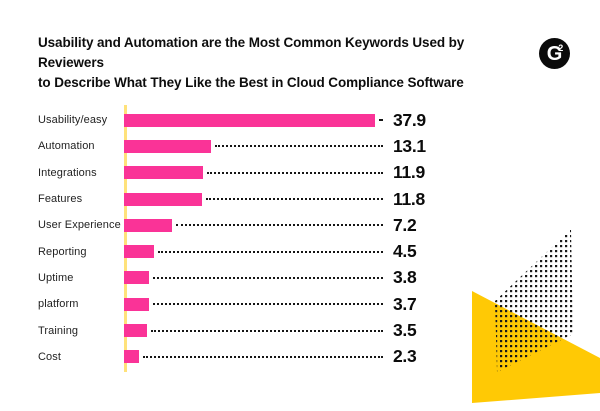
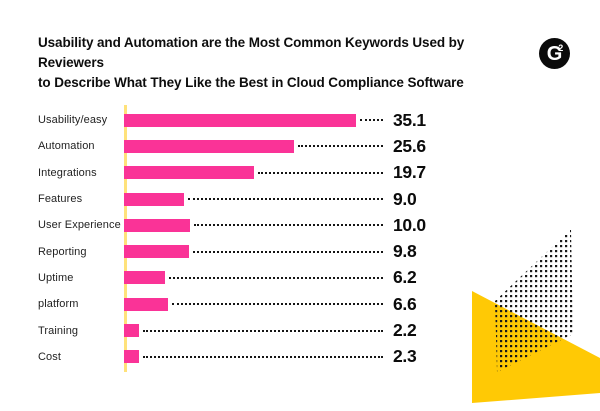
Usability/easy: 37.9 -> 35.1
Automation: 13.1 -> 25.6
Integrations: 11.9 -> 19.7
Features: 11.8 -> 9.0
User Experience: 7.2 -> 10.0
Reporting: 4.5 -> 9.8
Uptime: 3.8 -> 6.2
platform: 3.7 -> 6.6
Training: 3.5 -> 2.2
